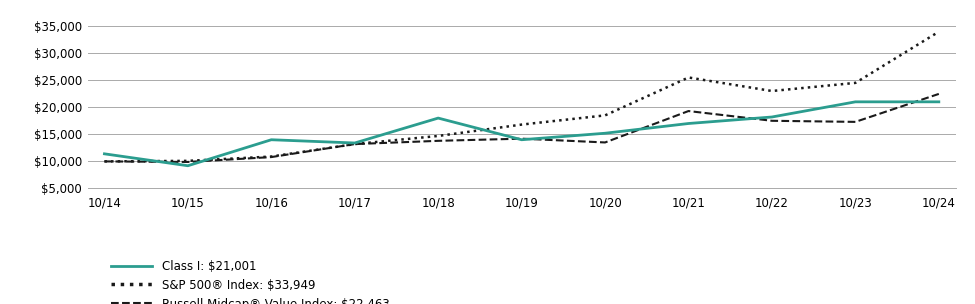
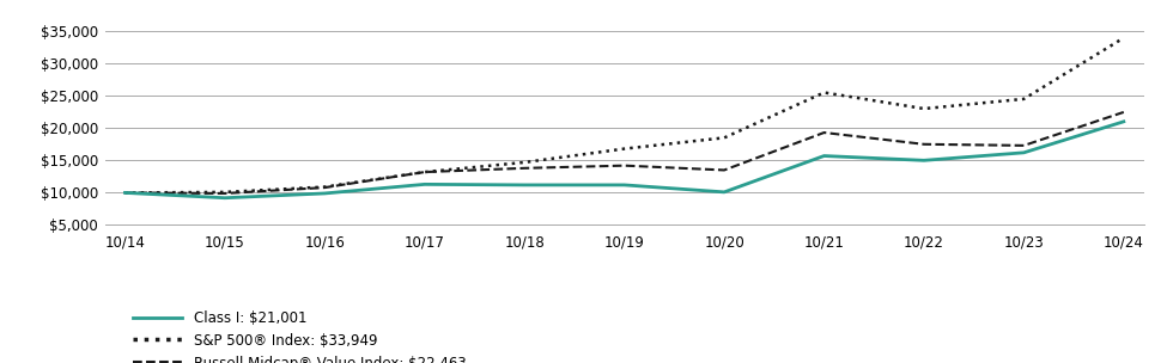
Class I: $21,001/10/14: $11,400 -> $10,000
Class I: $21,001/10/16: $14,000 -> $9,900
Class I: $21,001/10/17: $13,400 -> $11,300
Class I: $21,001/10/18: $18,000 -> $11,200
Class I: $21,001/10/19: $14,000 -> $11,200
Class I: $21,001/10/20: $15,200 -> $10,100
Class I: $21,001/10/21: $17,000 -> $15,700
Class I: $21,001/10/22: $18,200 -> $15,000
Class I: $21,001/10/23: $21,000 -> $16,200
